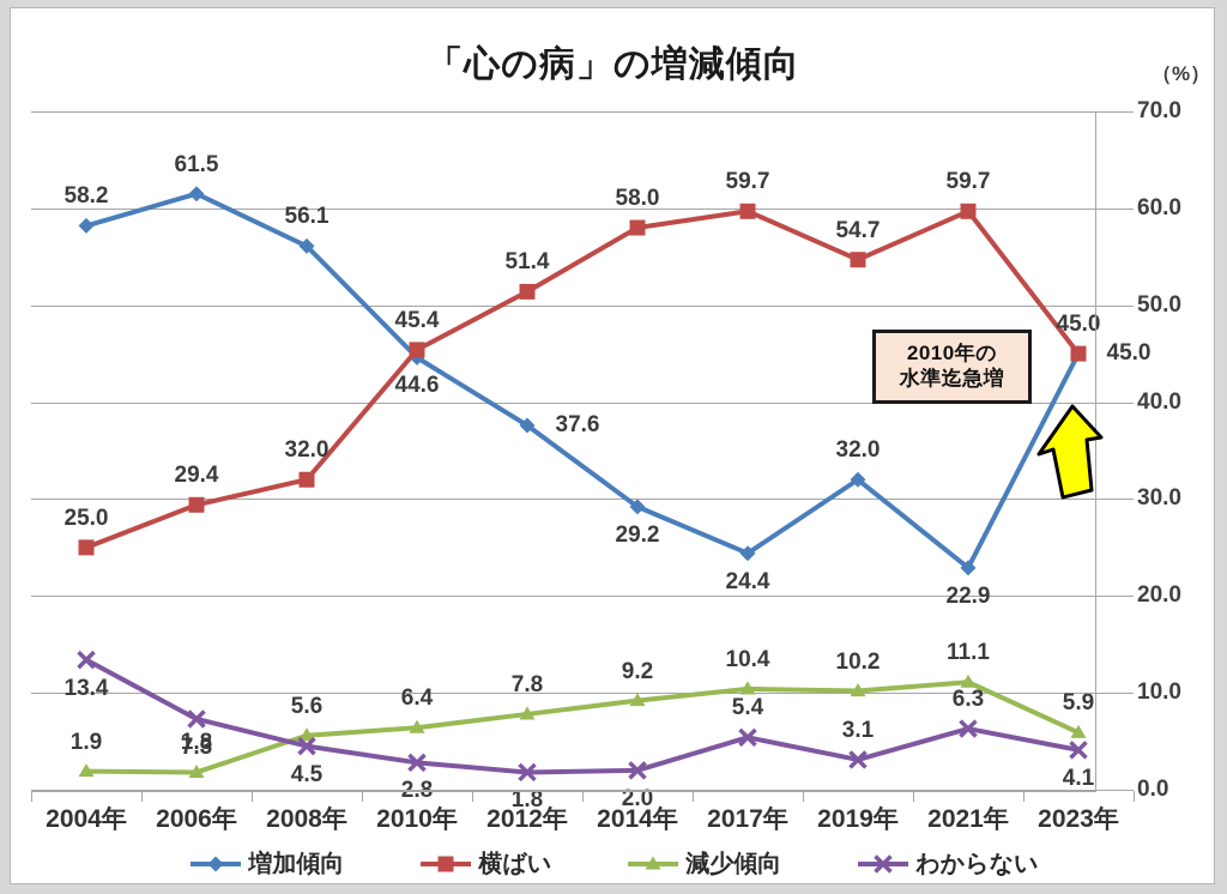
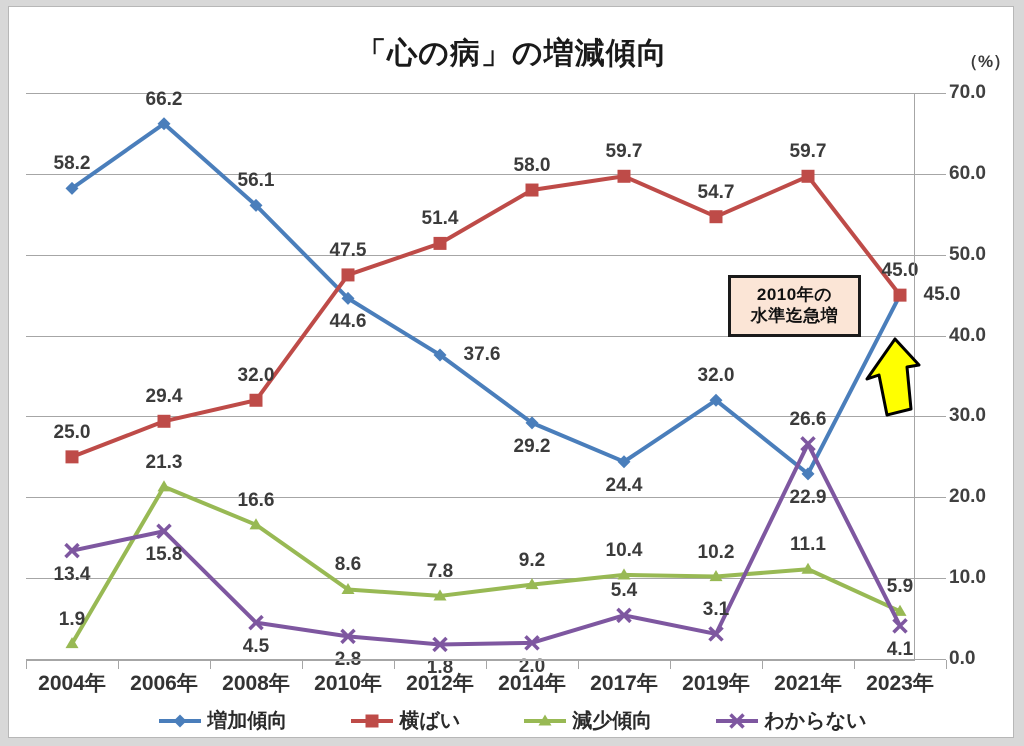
増加傾向/2006年: 61.5 -> 66.2
減少傾向/2006年: 1.8 -> 21.3
わからない/2006年: 7.3 -> 15.8
減少傾向/2008年: 5.6 -> 16.6
横ばい/2010年: 45.4 -> 47.5
減少傾向/2010年: 6.4 -> 8.6
わからない/2021年: 6.3 -> 26.6
